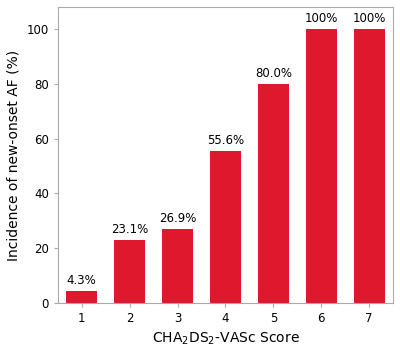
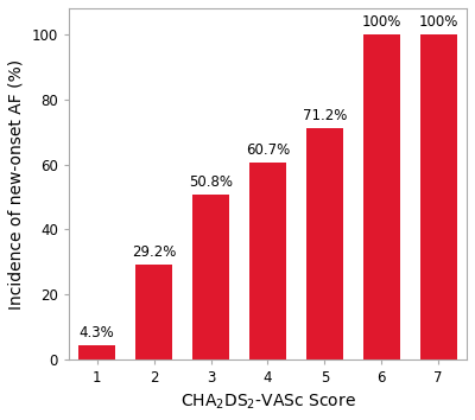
2: 23.1% -> 29.2%
3: 26.9% -> 50.8%
4: 55.6% -> 60.7%
5: 80.0% -> 71.2%
